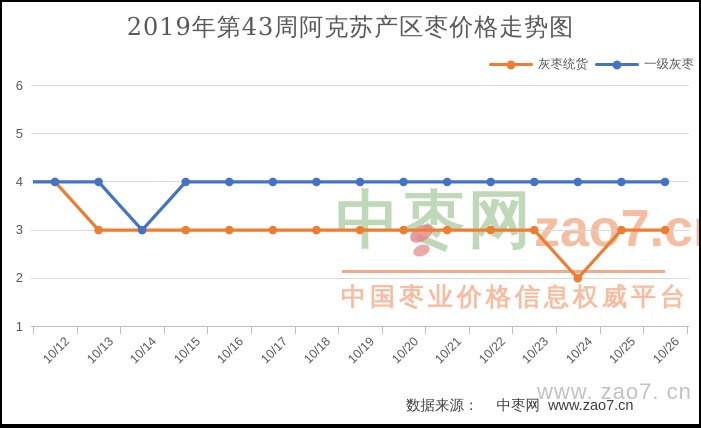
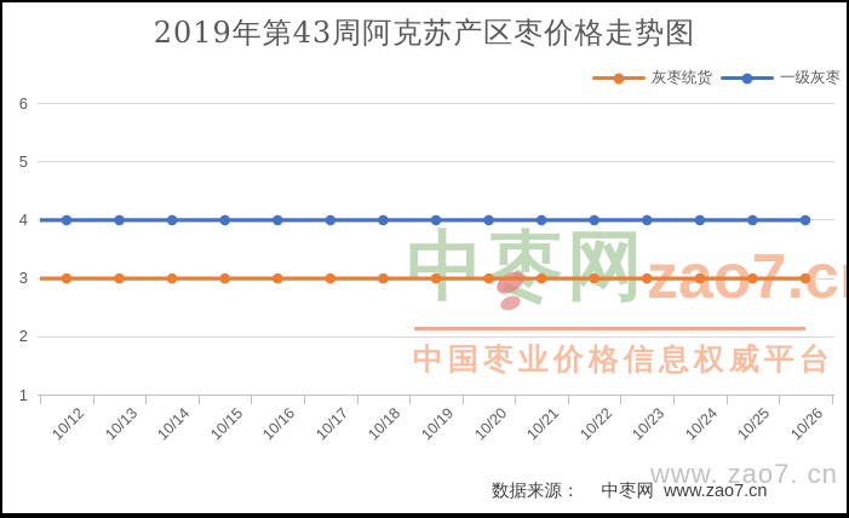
灰枣统货/10/12: 4 -> 3
一级灰枣/10/14: 3 -> 4
灰枣统货/10/24: 2 -> 3
